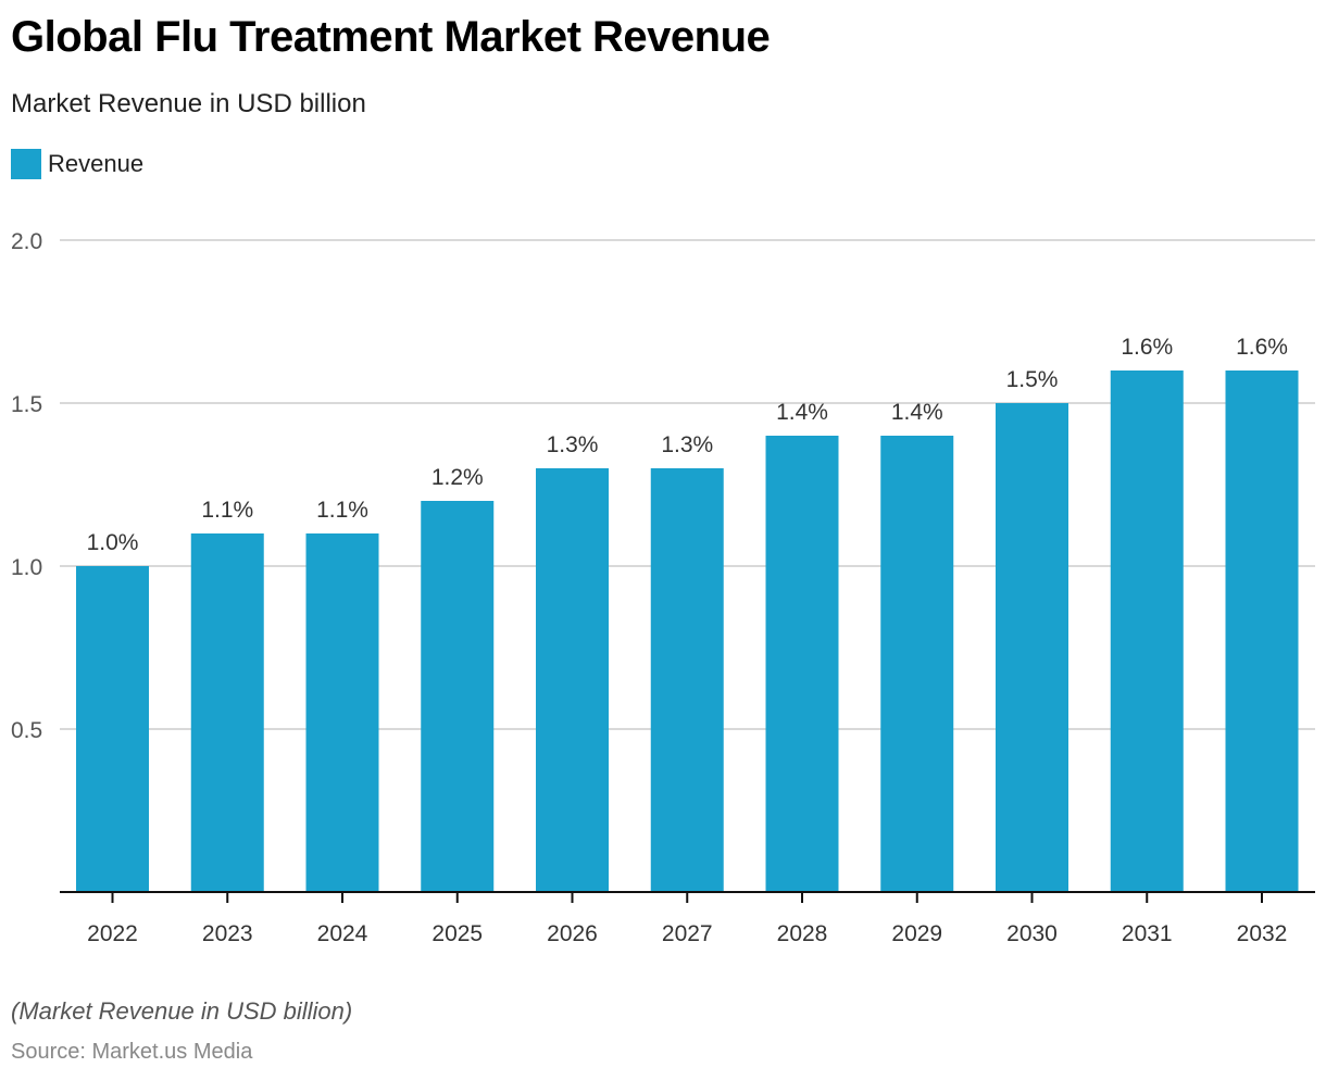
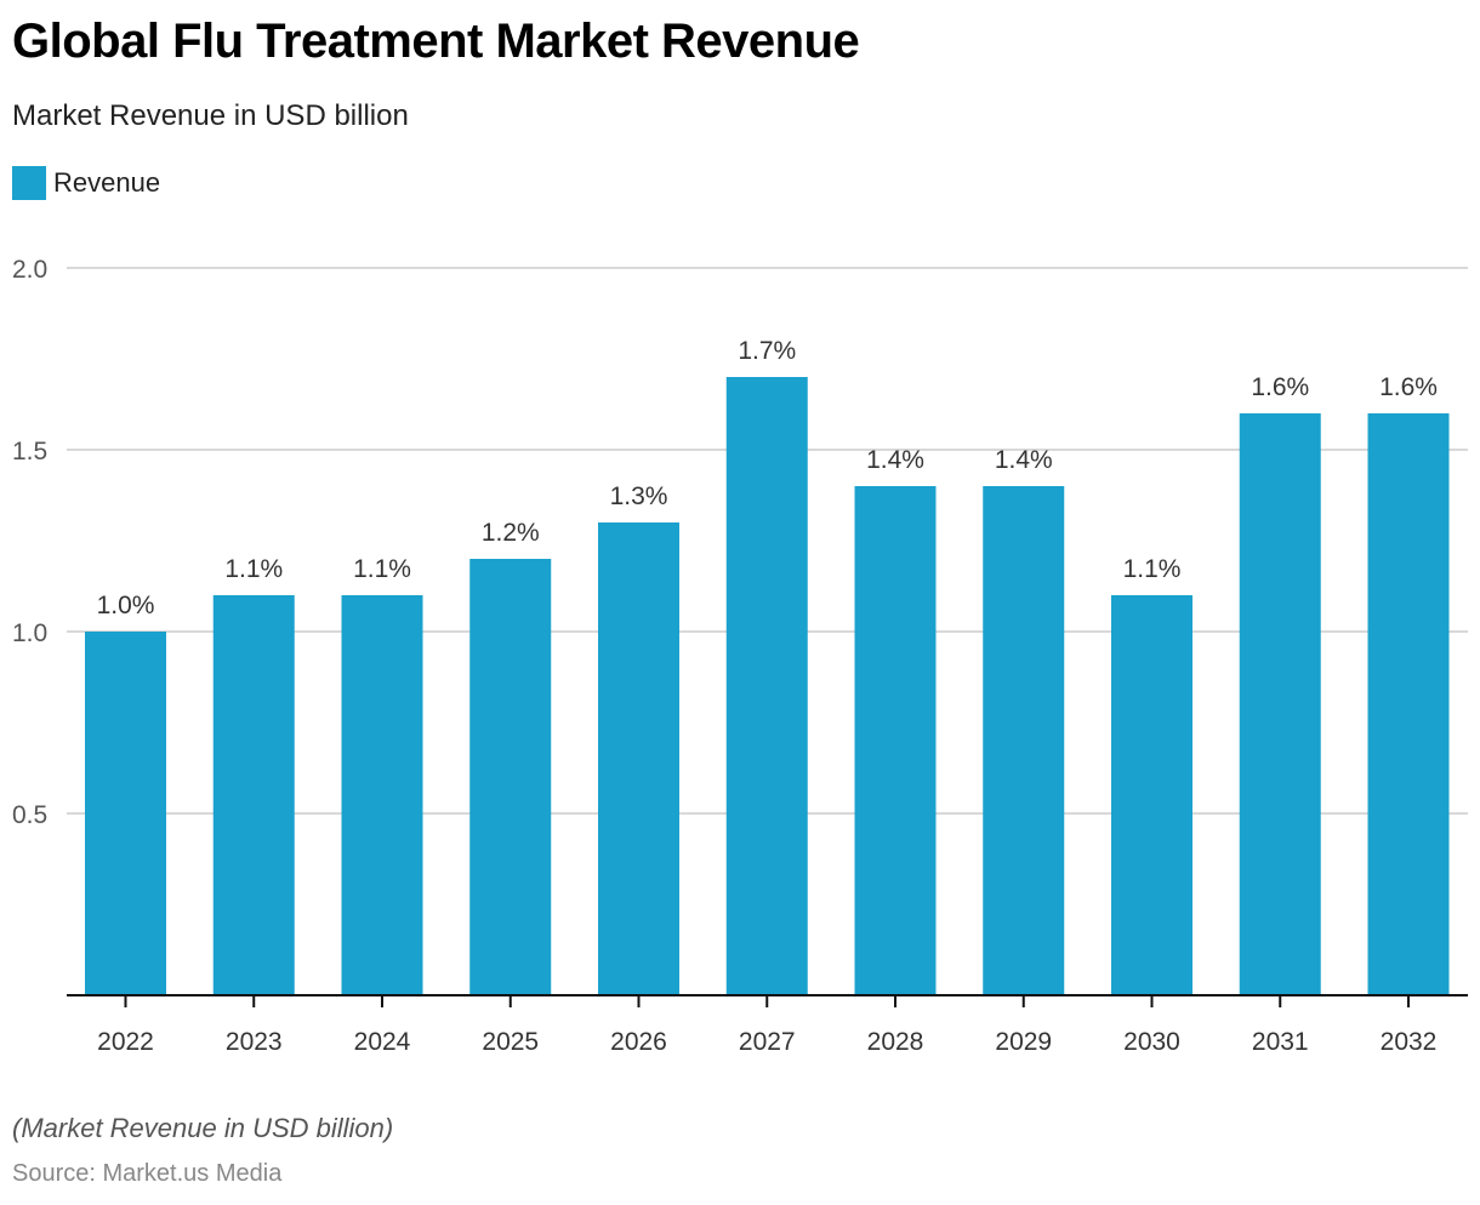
2027: 1.3% -> 1.7%
2030: 1.5% -> 1.1%
